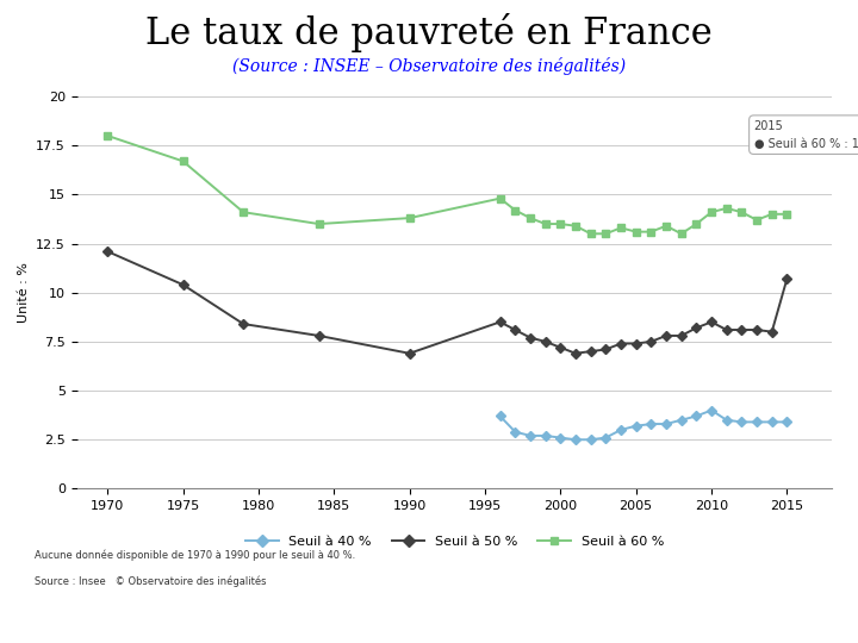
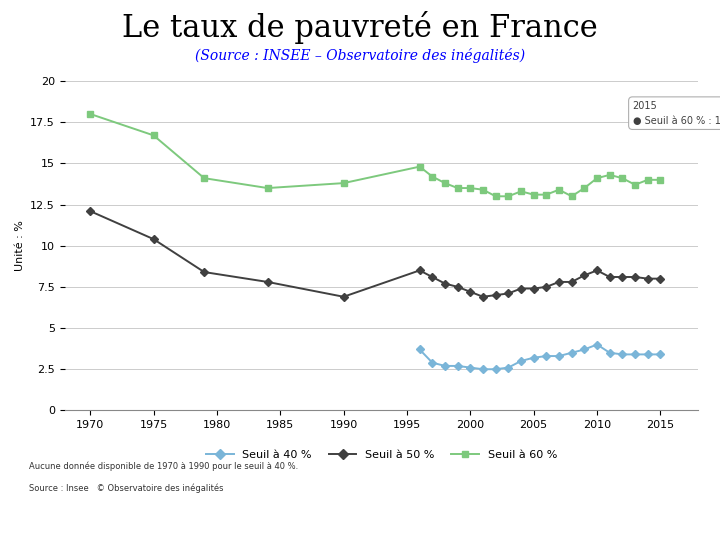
Seuil à 50 %/2015: 10.7 -> 8.0
